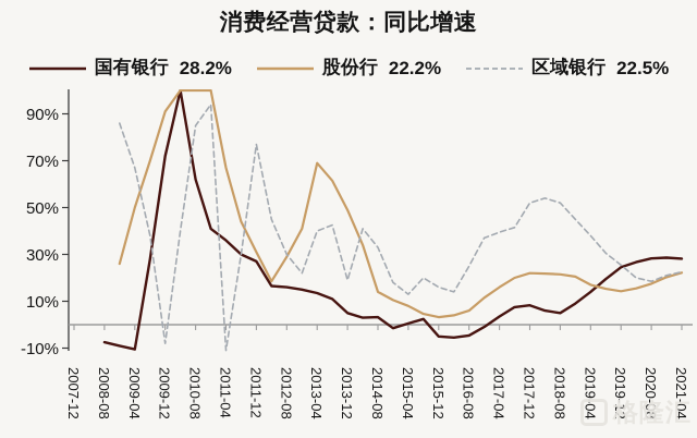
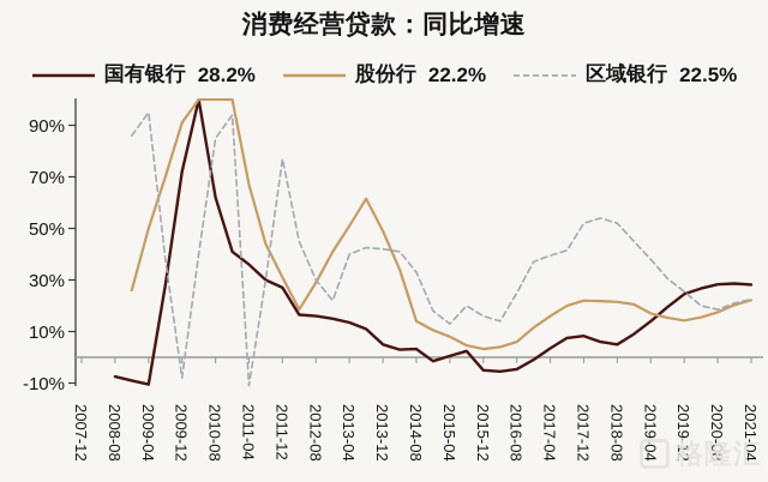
区域银行/2009-04: 67% -> 95%
股份行/2013-04: 69% -> 51%
区域银行/2013-12: 19% -> 42%
